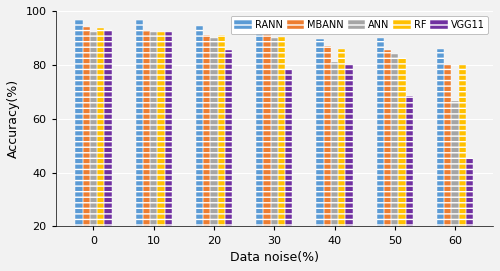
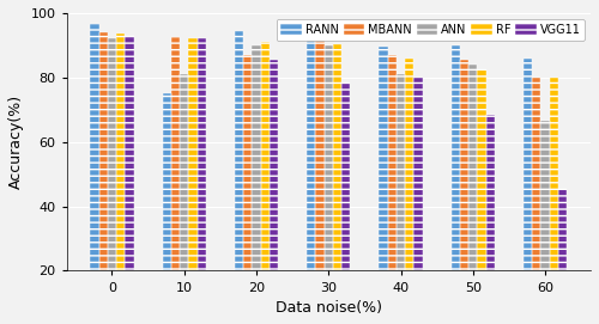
RANN/10: 96.5 -> 75.0
ANN/10: 92.0 -> 81.0
MBANN/20: 91.0 -> 87.0
